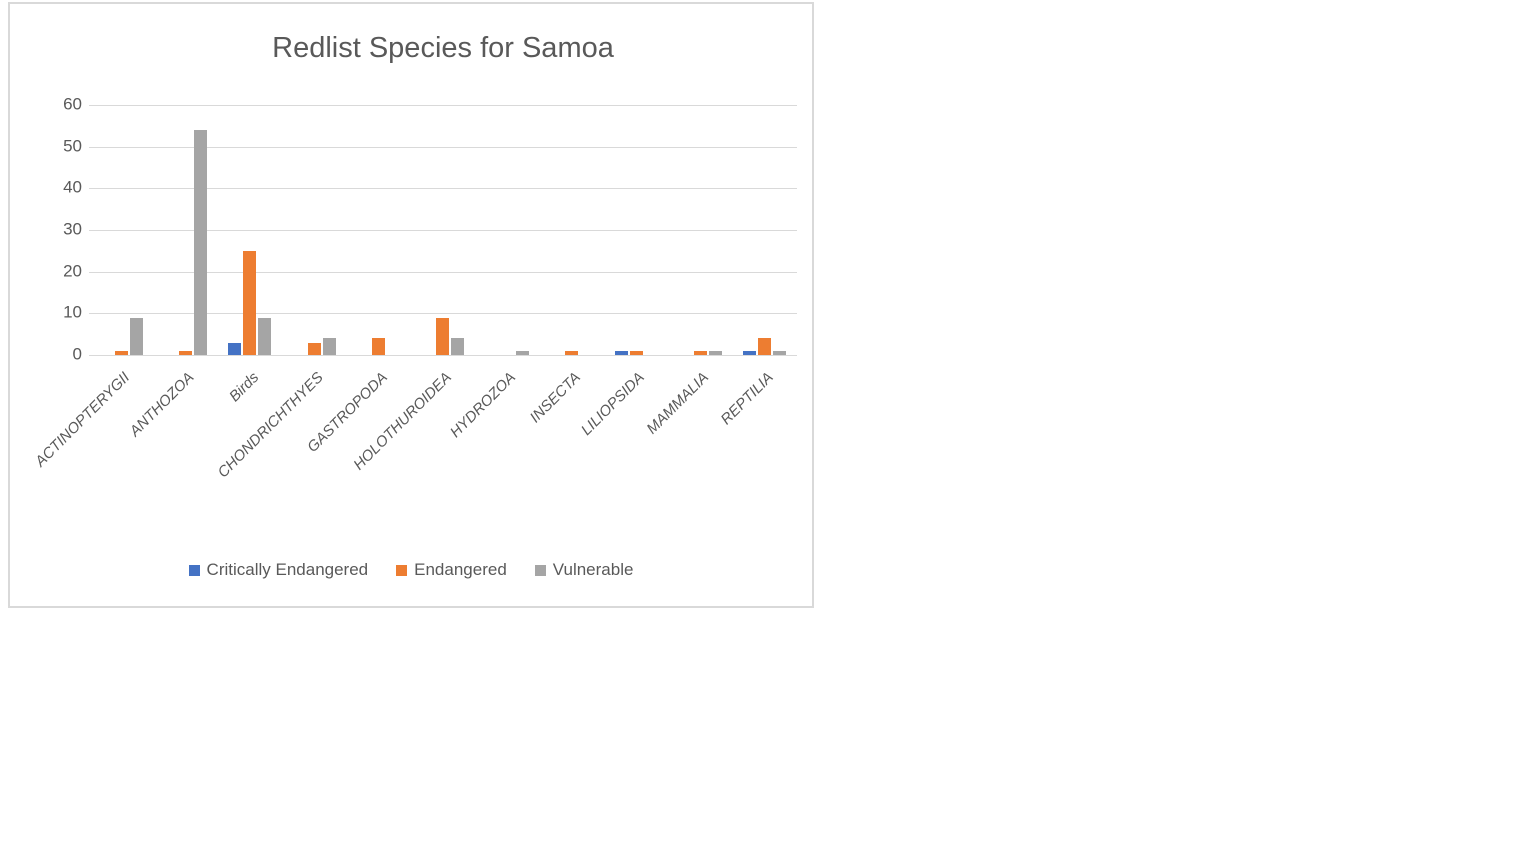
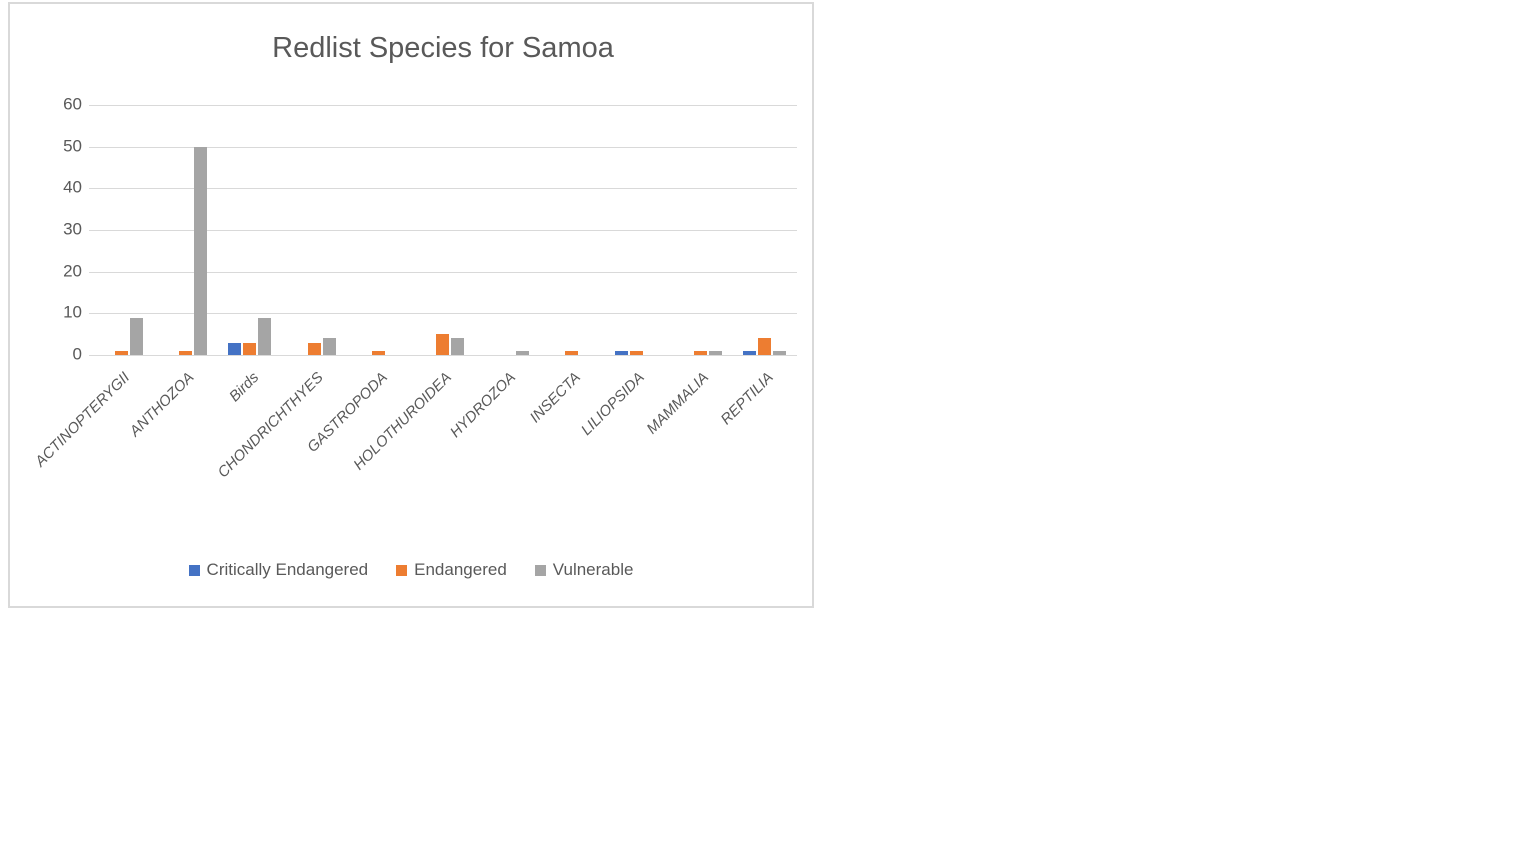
Vulnerable/ANTHOZOA: 54 -> 50
Endangered/Birds: 25 -> 3
Endangered/GASTROPODA: 4 -> 1
Endangered/HOLOTHUROIDEA: 9 -> 5
